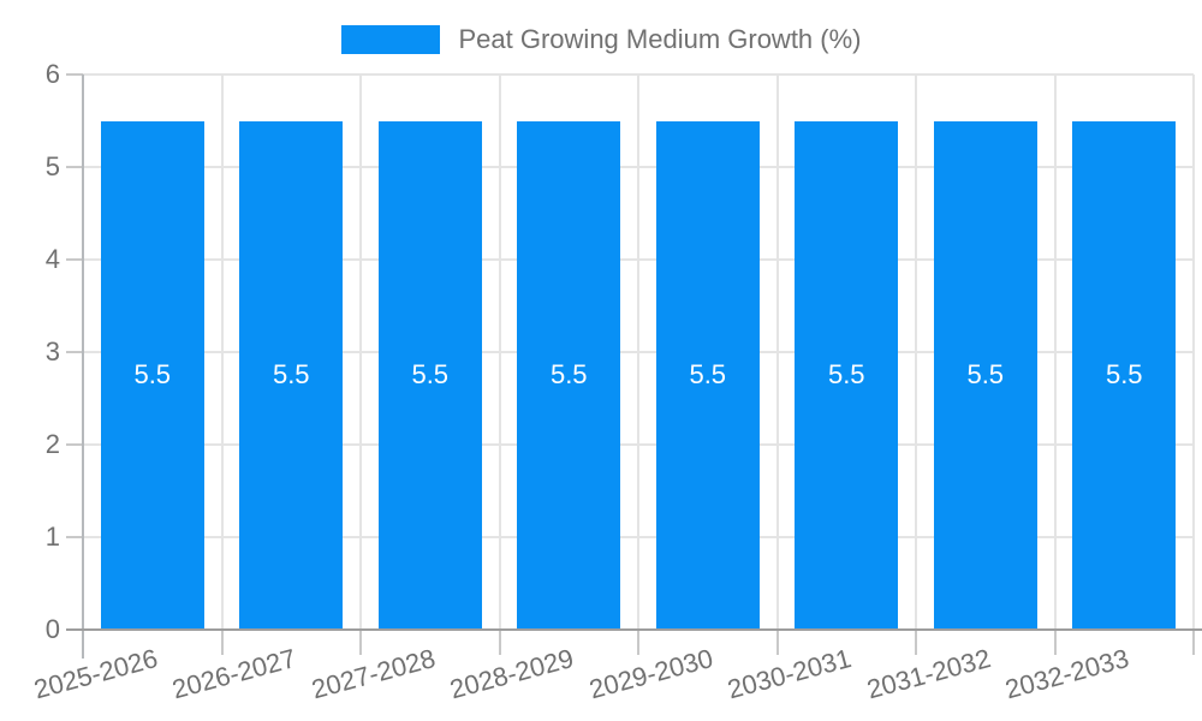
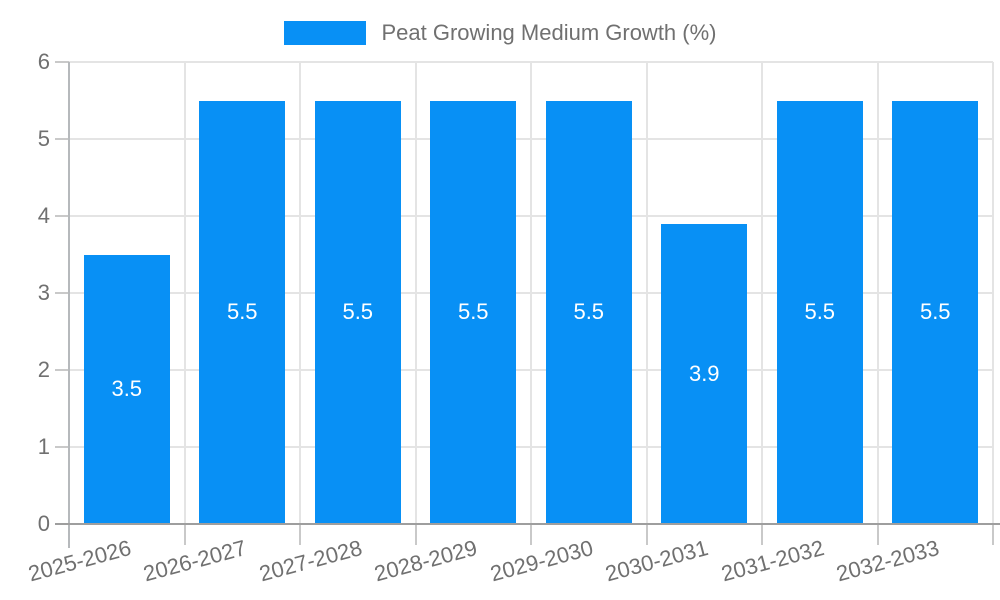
2025-2026: 5.5 -> 3.5
2030-2031: 5.5 -> 3.9
